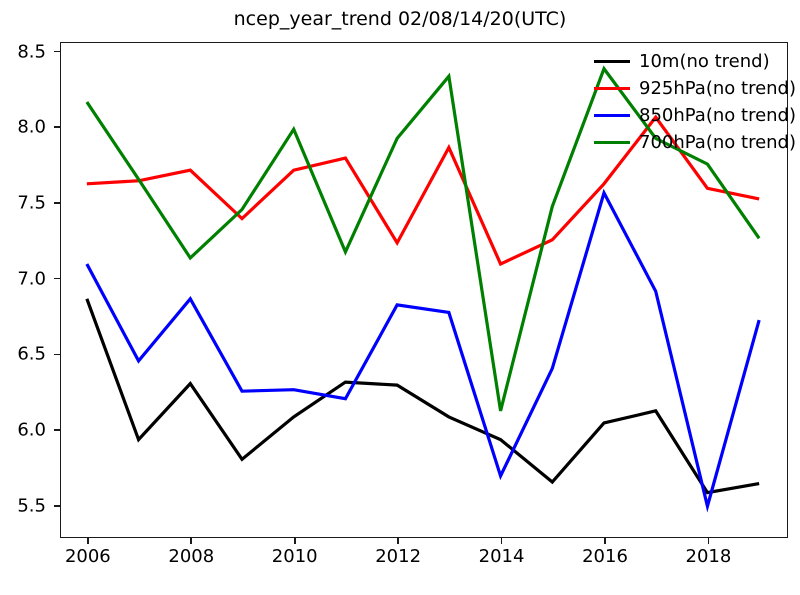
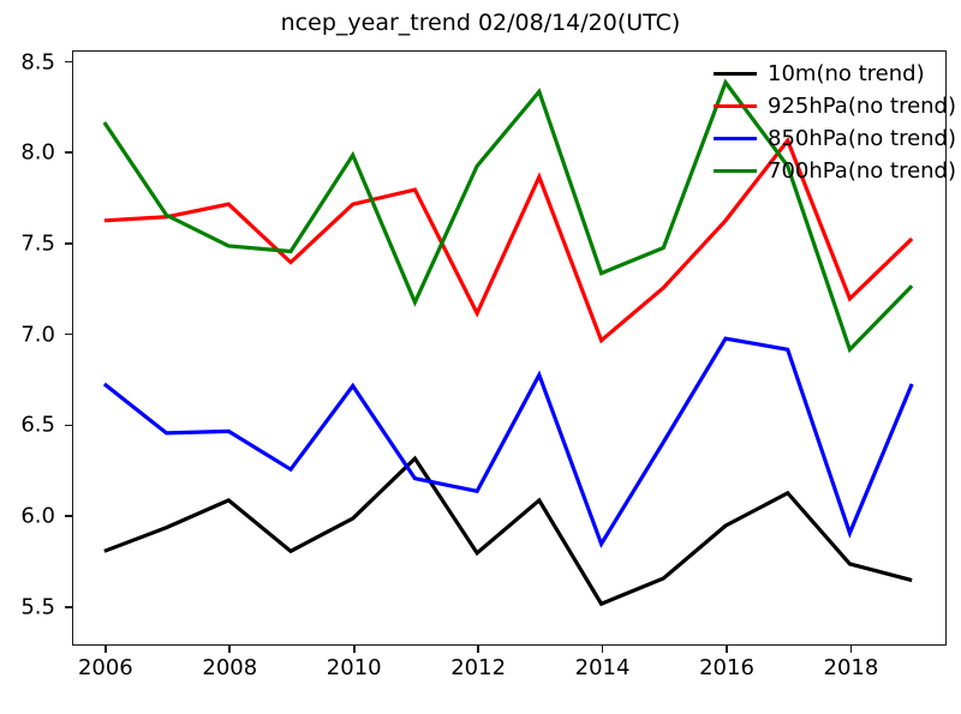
10m(no trend)/2006: 6.86 -> 5.80
850hPa(no trend)/2006: 7.09 -> 6.72
10m(no trend)/2008: 6.30 -> 6.08
850hPa(no trend)/2008: 6.86 -> 6.46
700hPa(no trend)/2008: 7.13 -> 7.48
10m(no trend)/2010: 6.08 -> 5.98
850hPa(no trend)/2010: 6.26 -> 6.71
10m(no trend)/2012: 6.29 -> 5.79
925hPa(no trend)/2012: 7.23 -> 7.11
850hPa(no trend)/2012: 6.82 -> 6.13
10m(no trend)/2014: 5.93 -> 5.51
925hPa(no trend)/2014: 7.09 -> 6.96
850hPa(no trend)/2014: 5.69 -> 5.84
700hPa(no trend)/2014: 6.12 -> 7.33
10m(no trend)/2016: 6.04 -> 5.94
850hPa(no trend)/2016: 7.56 -> 6.97
10m(no trend)/2018: 5.58 -> 5.73
925hPa(no trend)/2018: 7.59 -> 7.19
850hPa(no trend)/2018: 5.49 -> 5.90
700hPa(no trend)/2018: 7.75 -> 6.91
